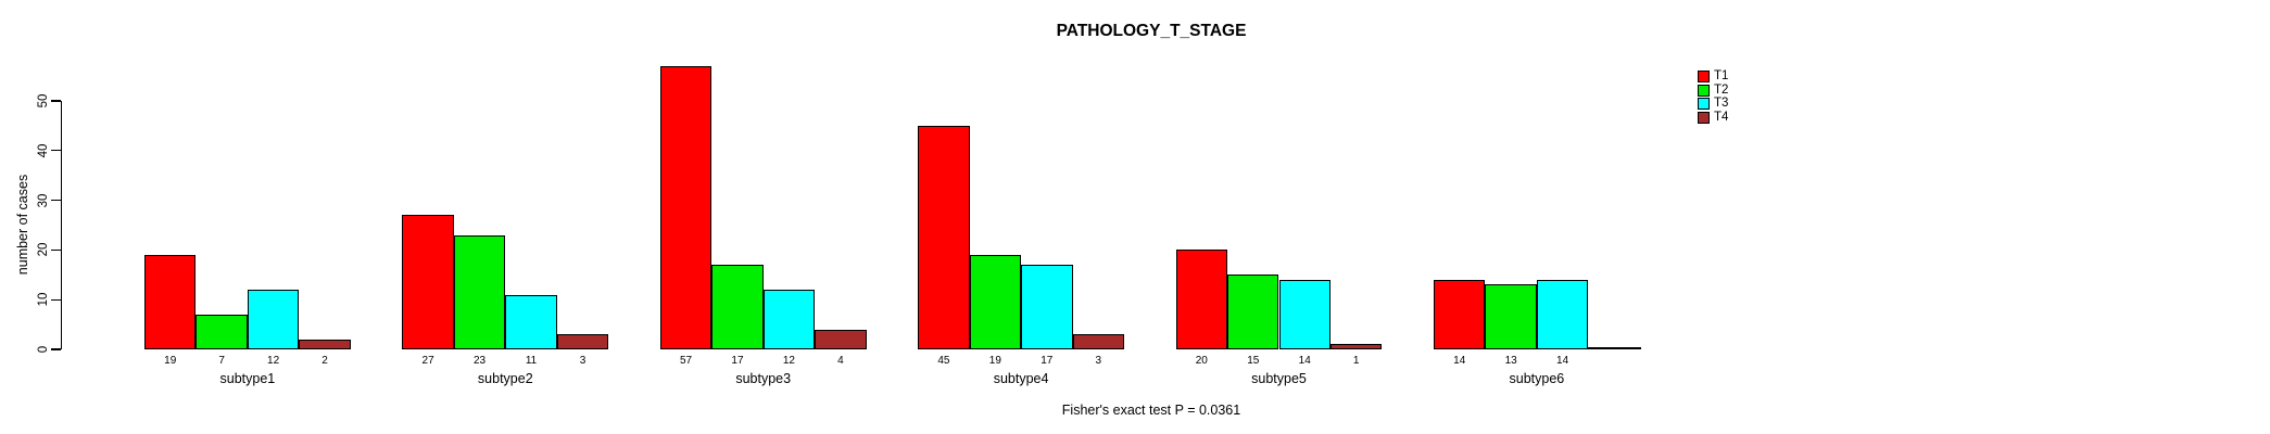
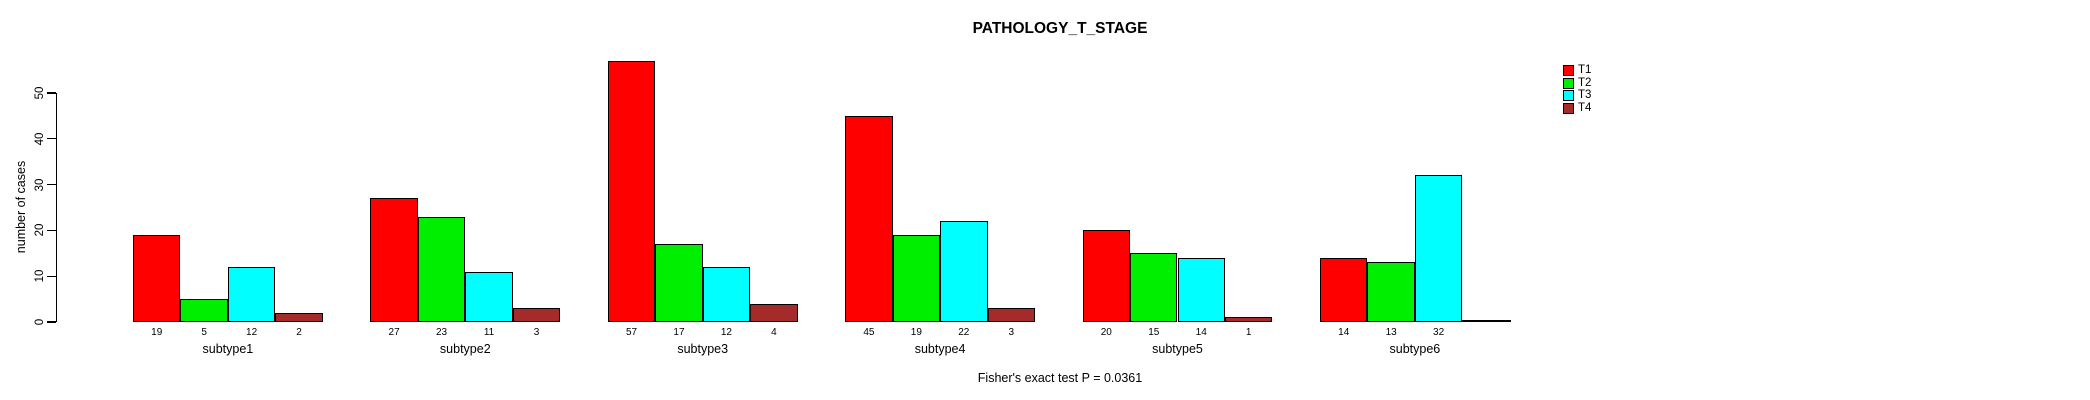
T2/subtype1: 7 -> 5
T3/subtype4: 17 -> 22
T3/subtype6: 14 -> 32
